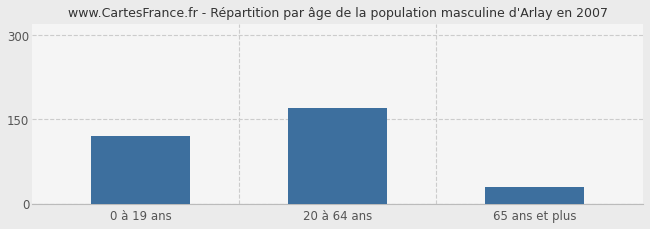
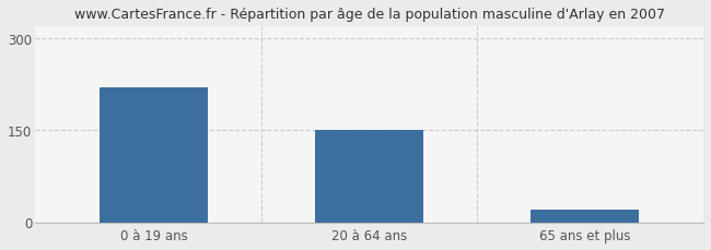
0 à 19 ans: 120 -> 220
20 à 64 ans: 170 -> 150
65 ans et plus: 30 -> 20
